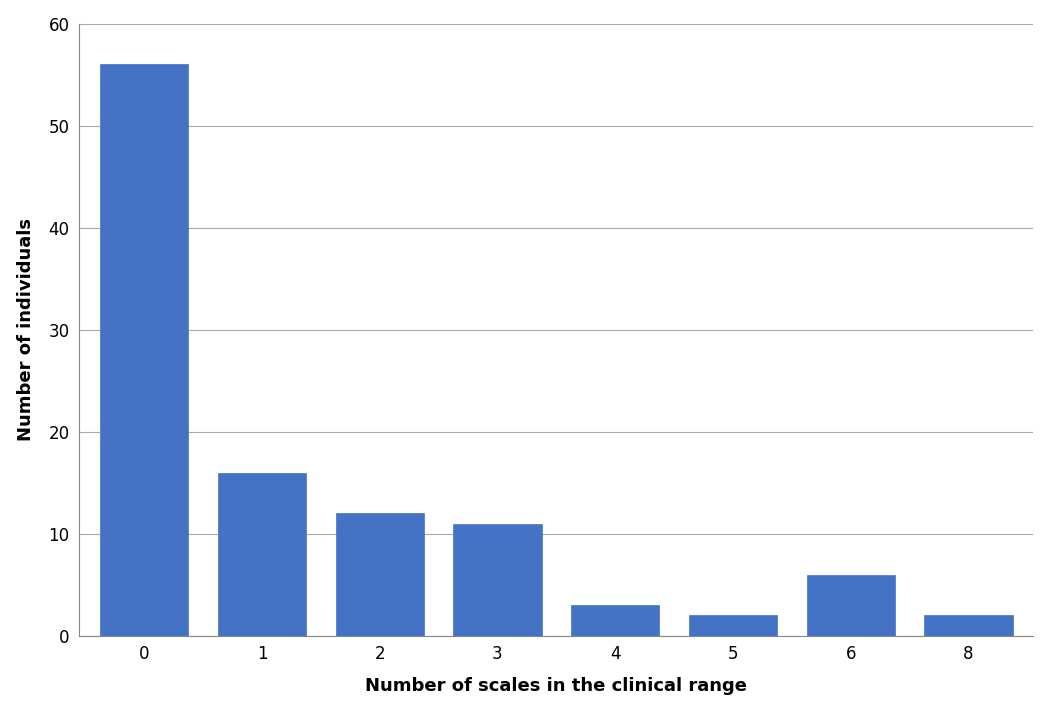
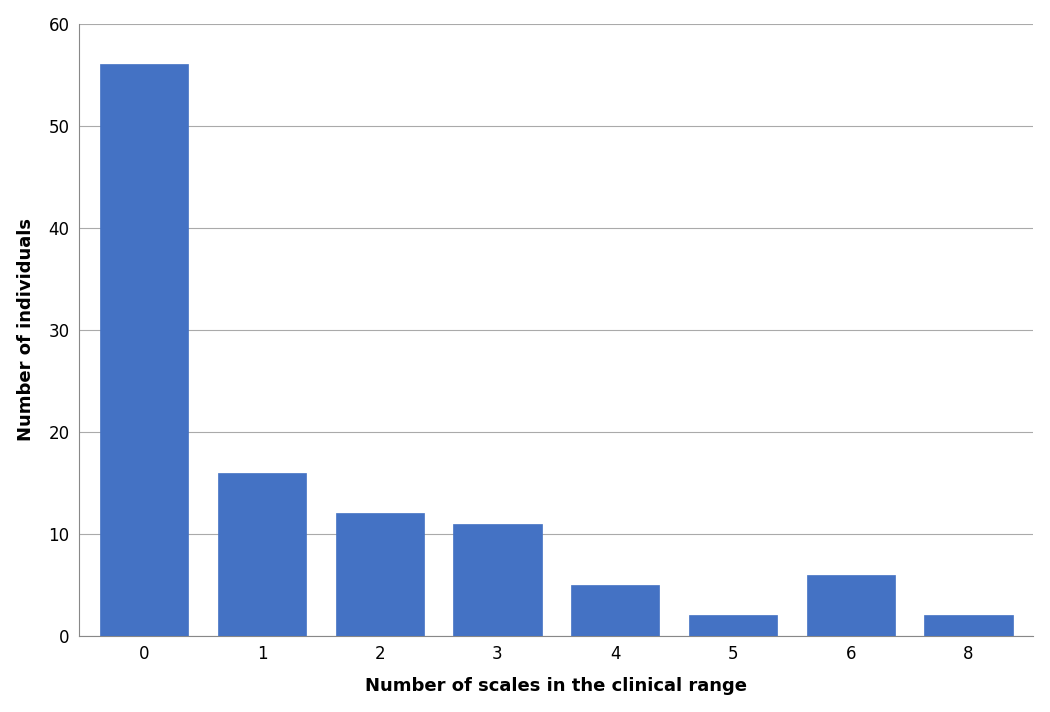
4: 3 -> 5
